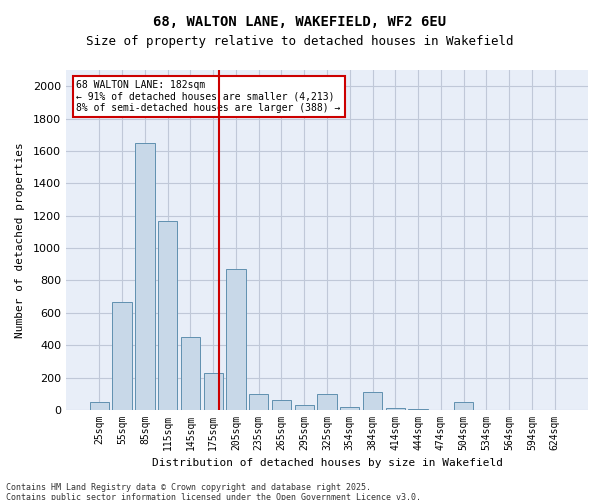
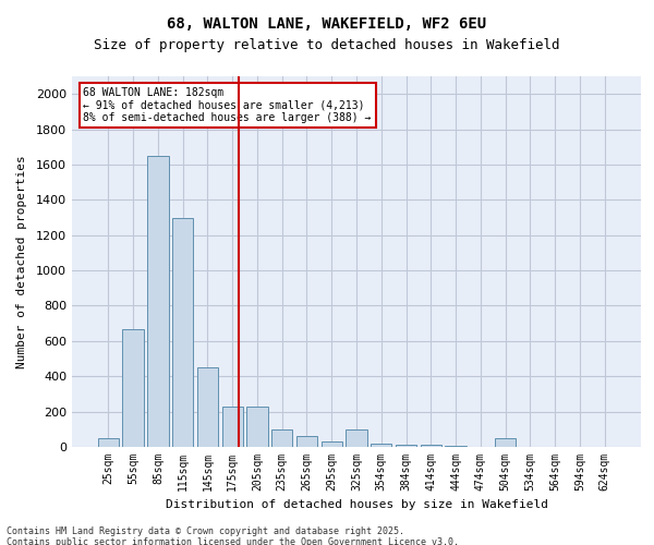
115sqm: 1170 -> 1300
205sqm: 870 -> 230
384sqm: 110 -> 20
